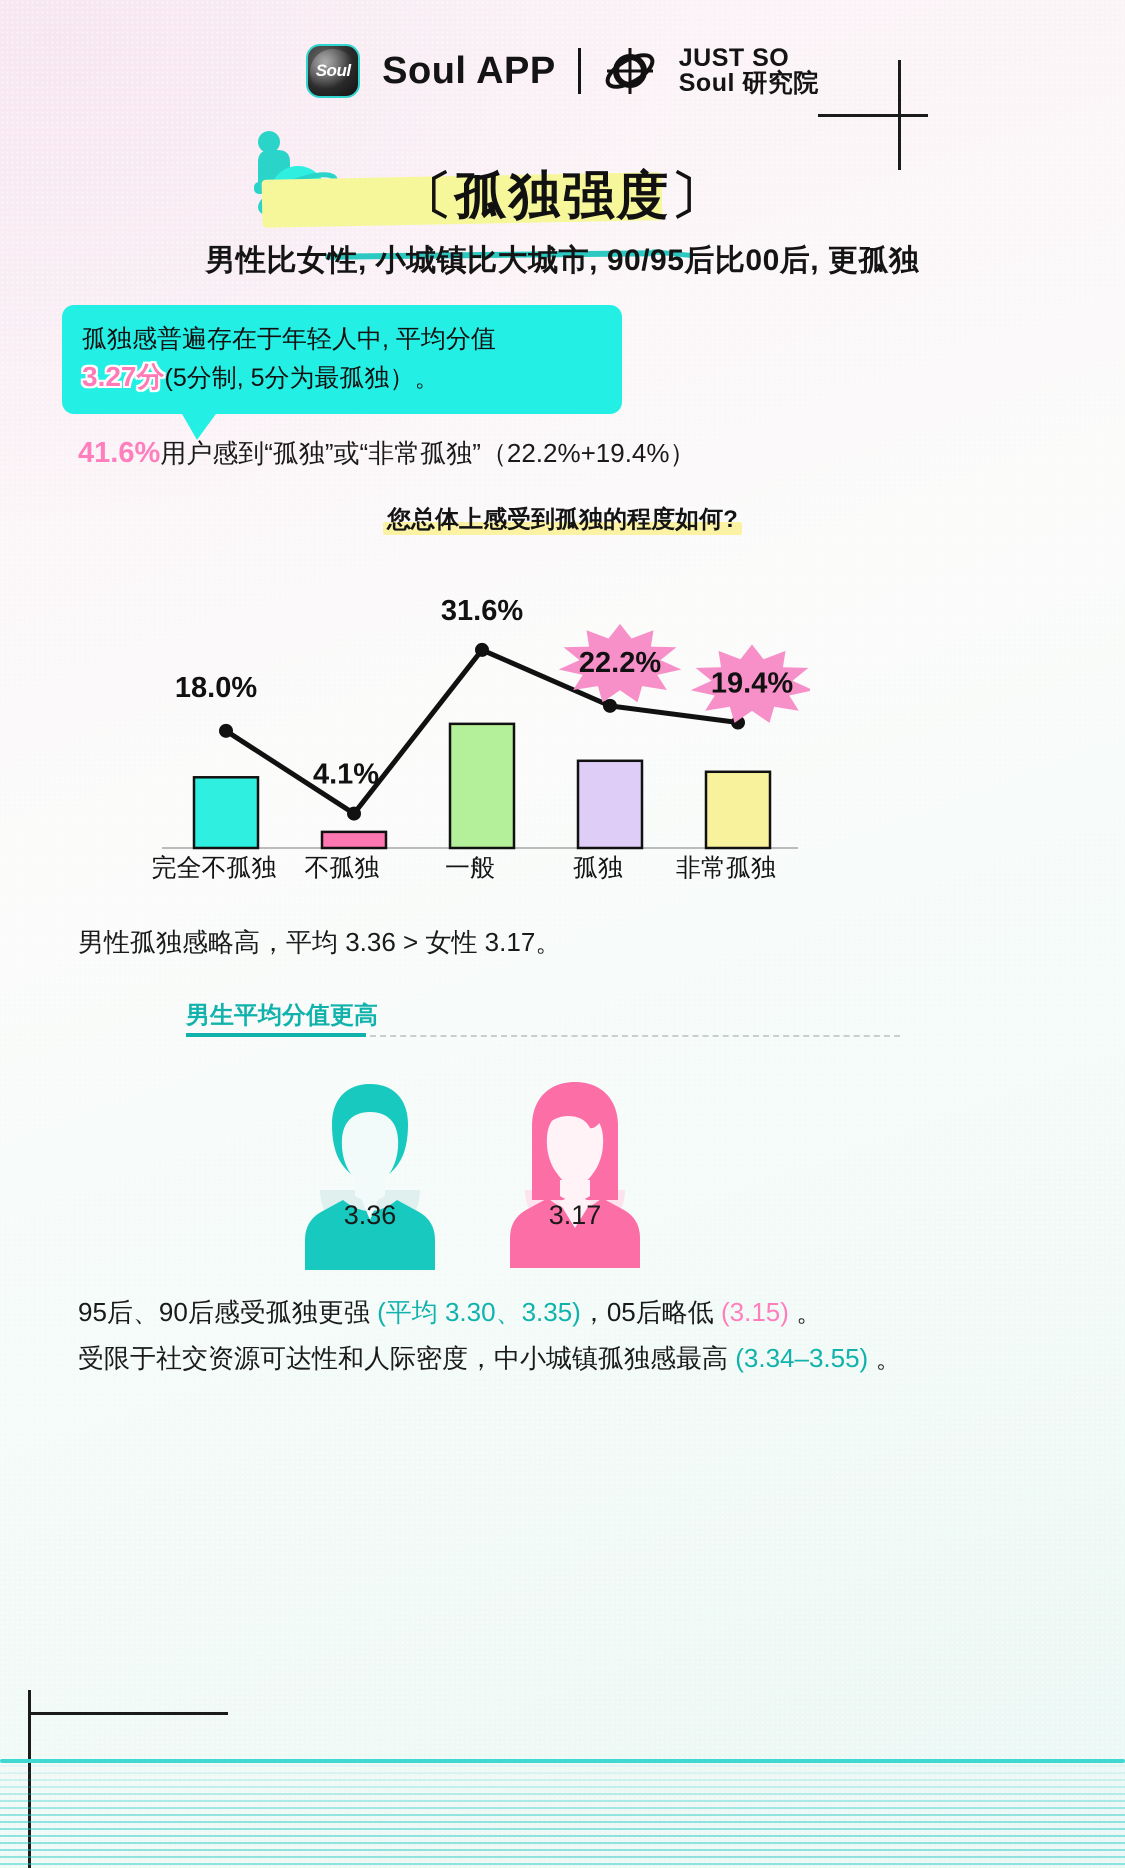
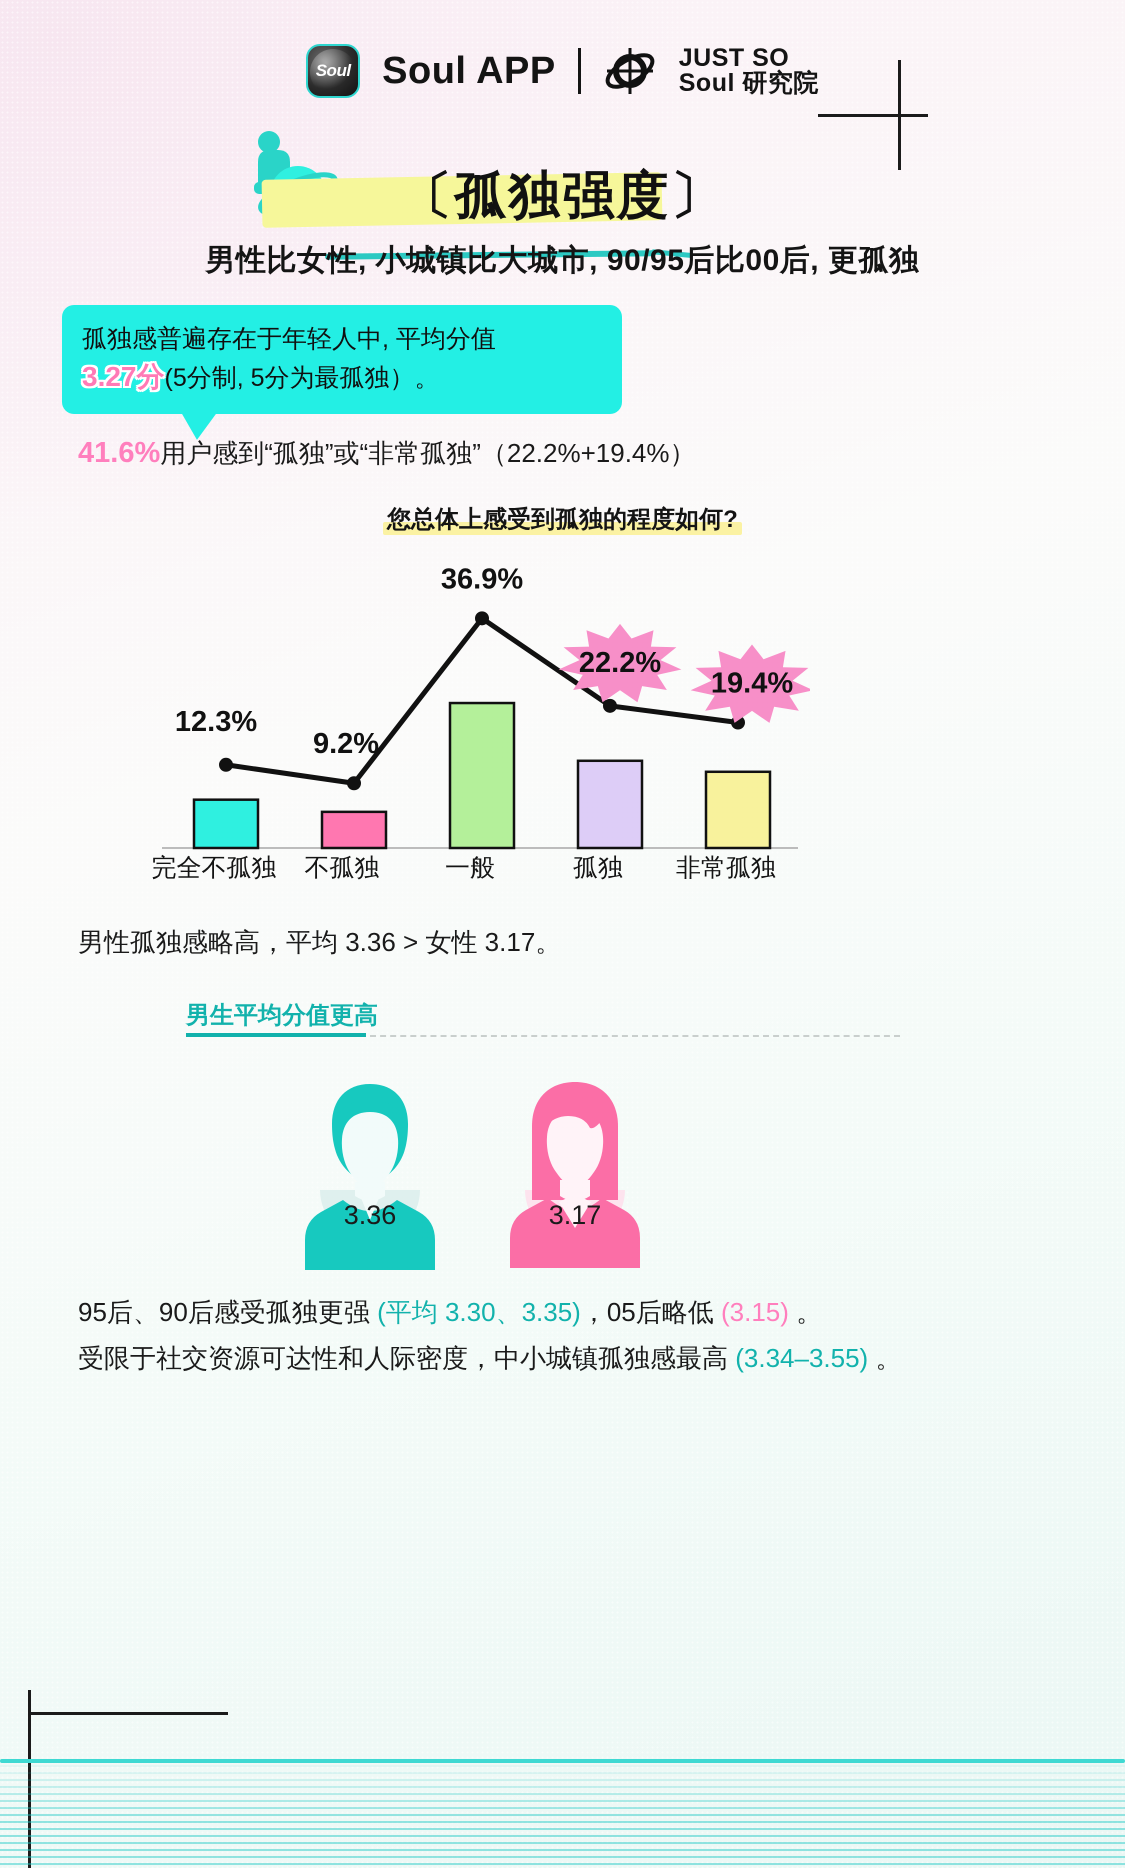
完全不孤独: 18.0% -> 12.3%
不孤独: 4.1% -> 9.2%
一般: 31.6% -> 36.9%
